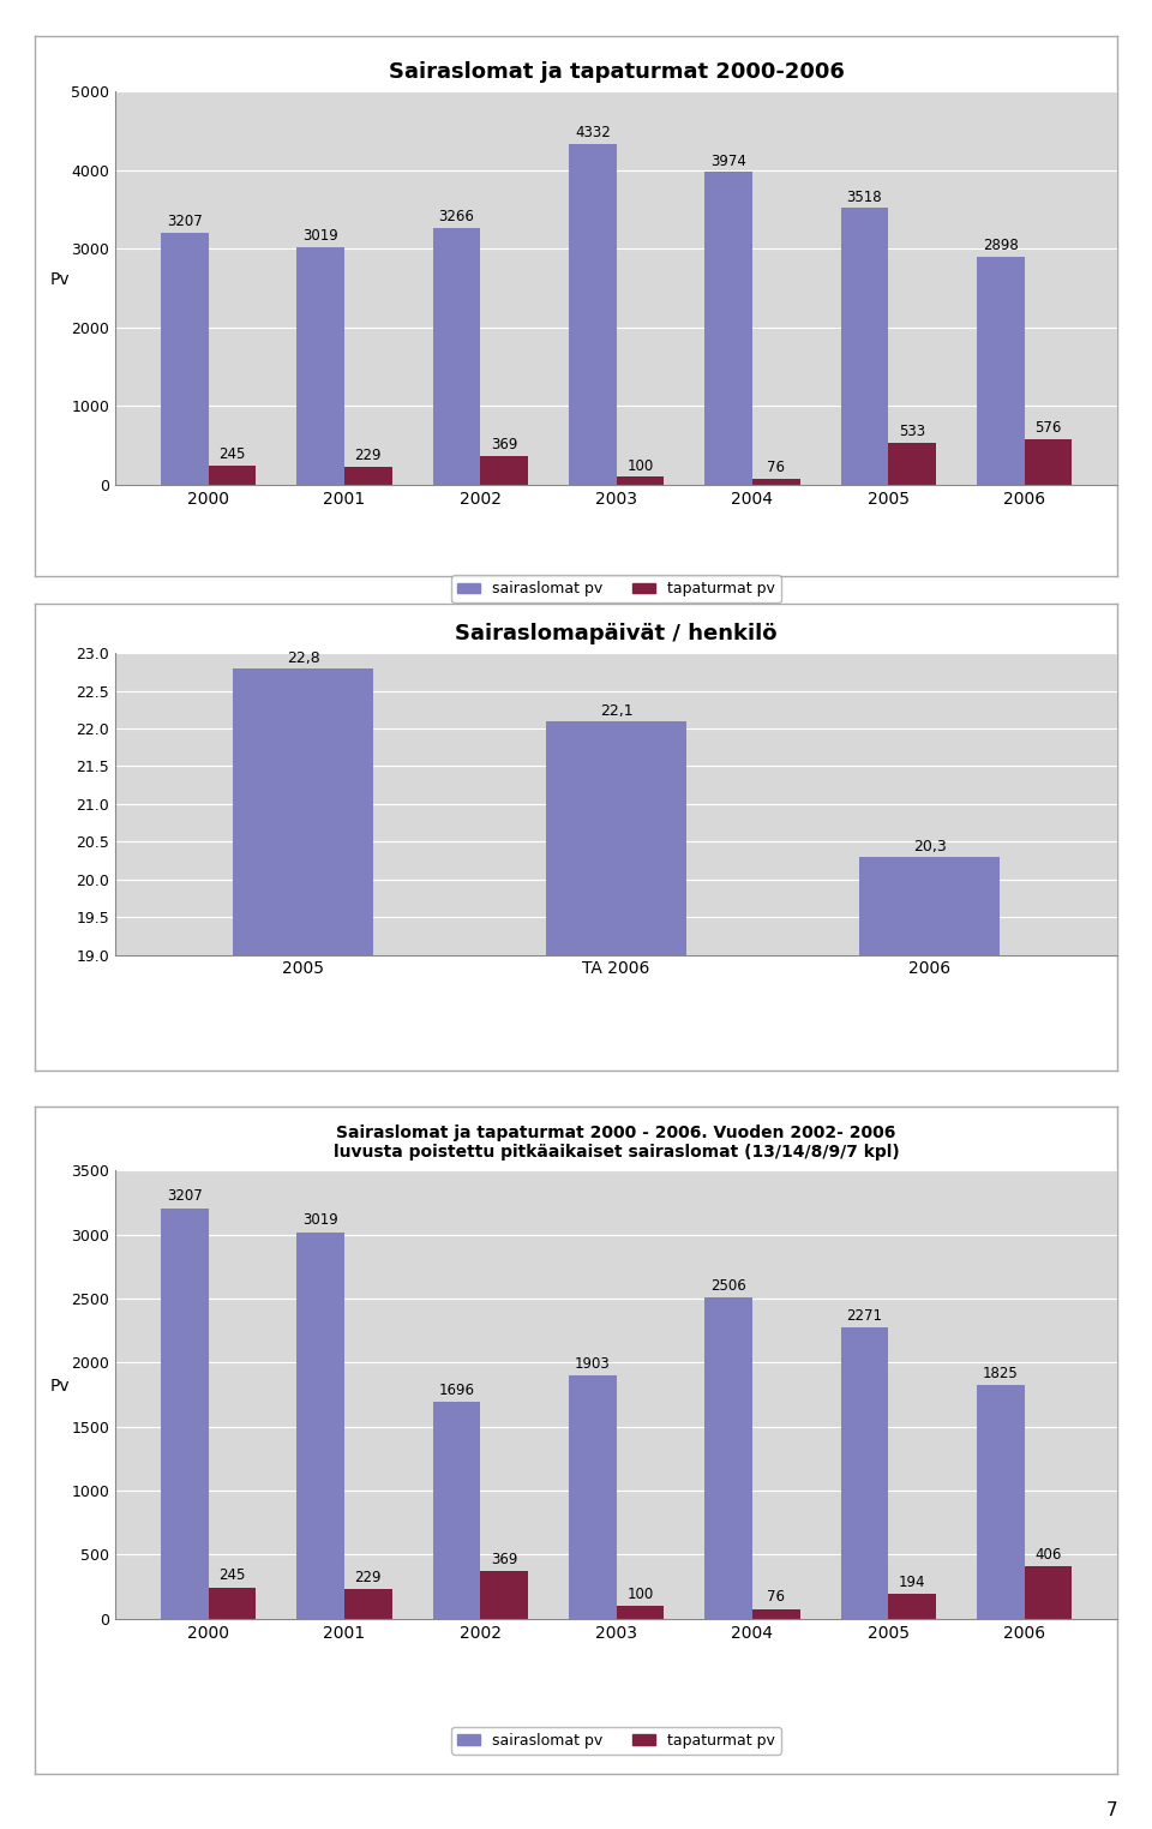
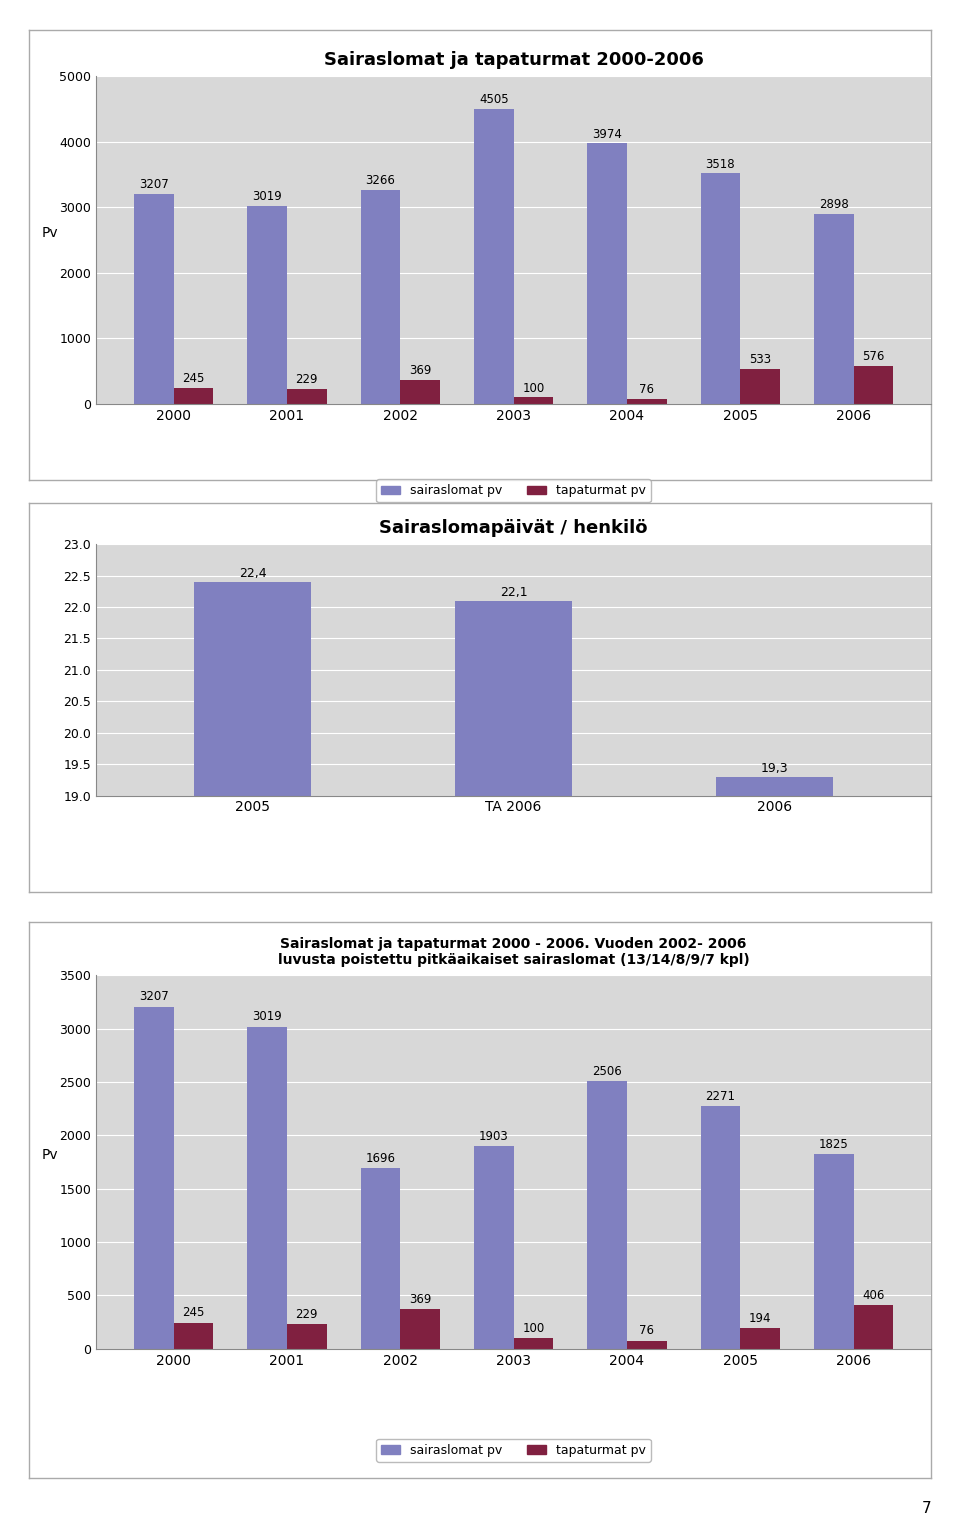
Sairaslomat ja tapaturmat 2000-2006/sairaslomat pv/2003: 4332 -> 4505
Sairaslomapäivät / henkilö/2005: 22,8 -> 22,4
Sairaslomapäivät / henkilö/2006: 20,3 -> 19,3
